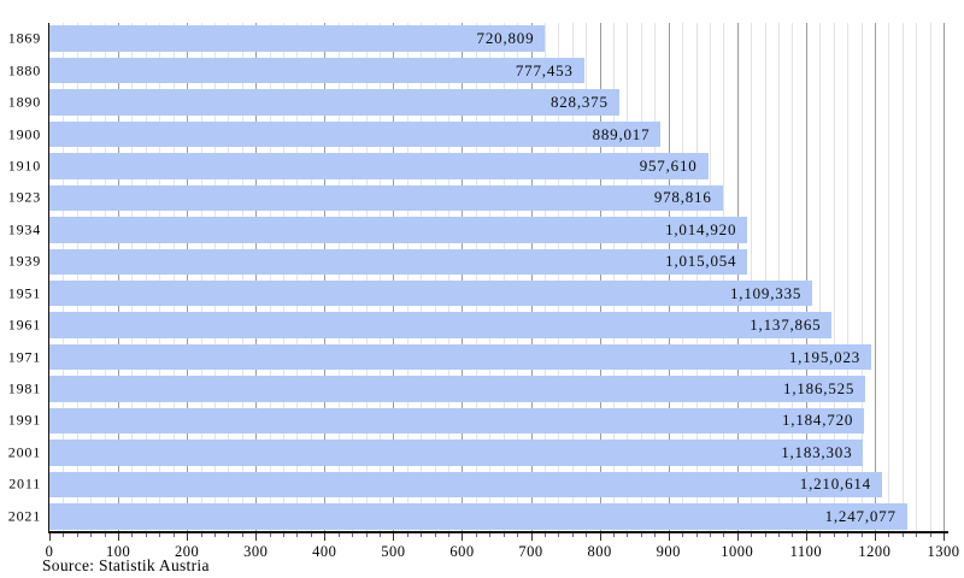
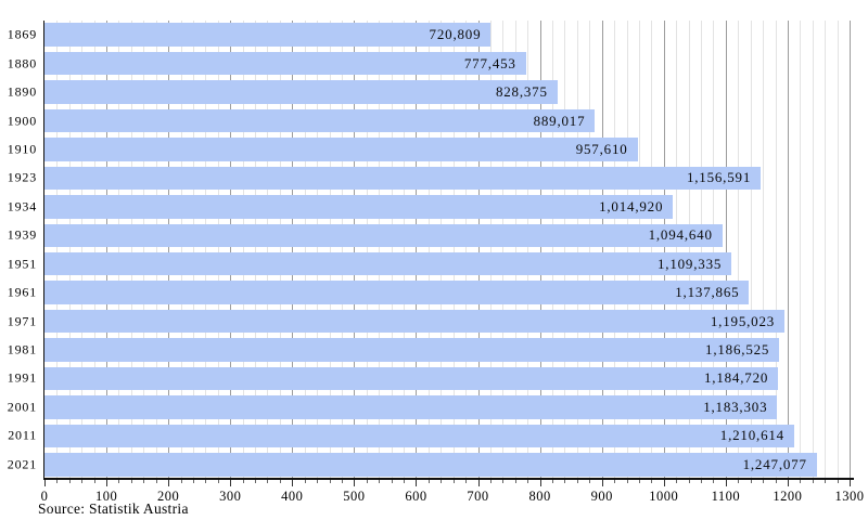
1923: 978,816 -> 1,156,591
1939: 1,015,054 -> 1,094,640
